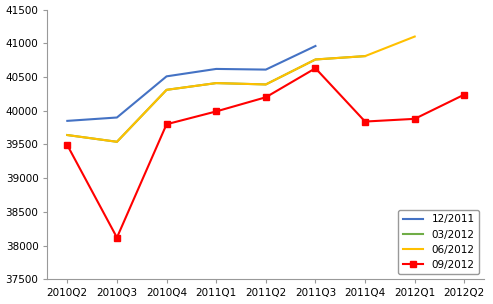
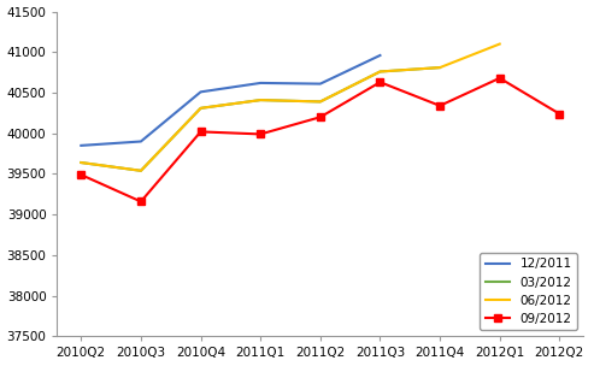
09/2012/2010Q3: 38120 -> 39160
09/2012/2010Q4: 39800 -> 40020
09/2012/2011Q4: 39840 -> 40340
09/2012/2012Q1: 39880 -> 40680
